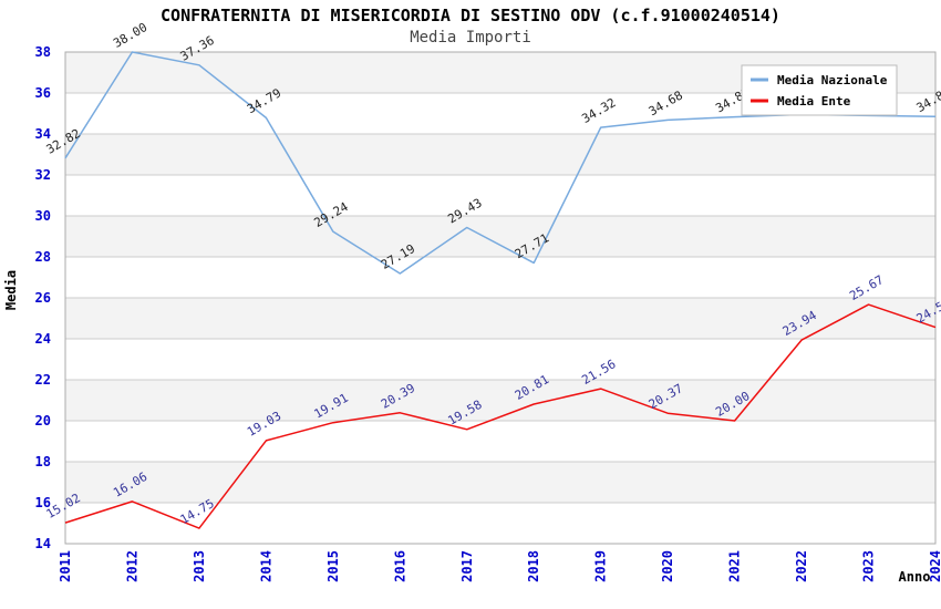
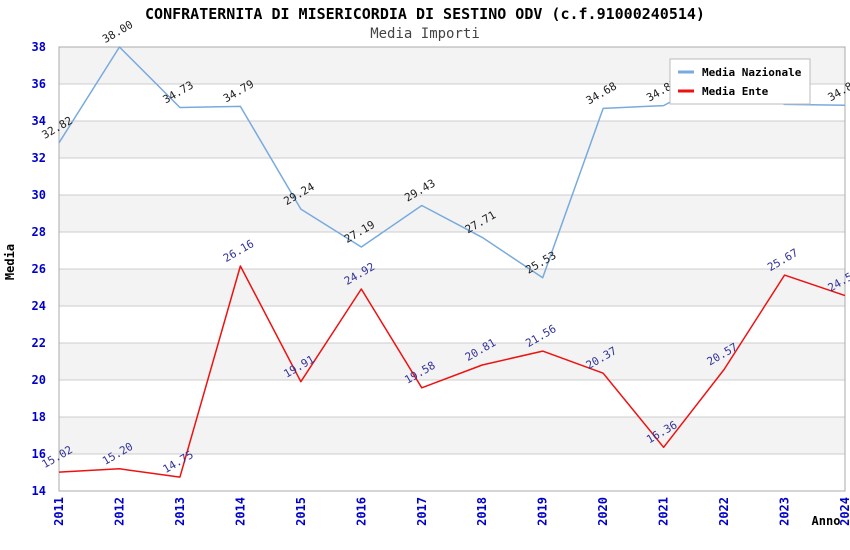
Media Ente/2012: 16.06 -> 15.20
Media Nazionale/2013: 37.36 -> 34.73
Media Ente/2014: 19.03 -> 26.16
Media Ente/2016: 20.39 -> 24.92
Media Nazionale/2019: 34.32 -> 25.53
Media Ente/2021: 20.00 -> 16.36
Media Nazionale/2022: 35.0 -> 36.6
Media Ente/2022: 23.94 -> 20.57
